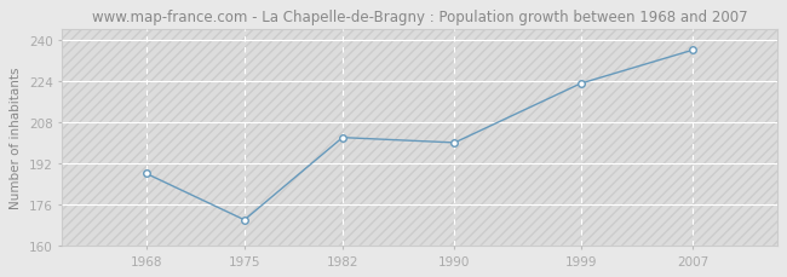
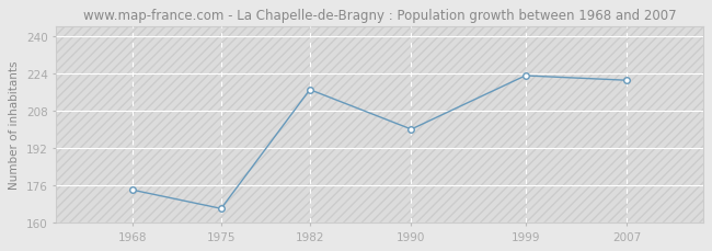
1968: 188 -> 174
1975: 170 -> 166
1982: 202 -> 217
2007: 236 -> 221
